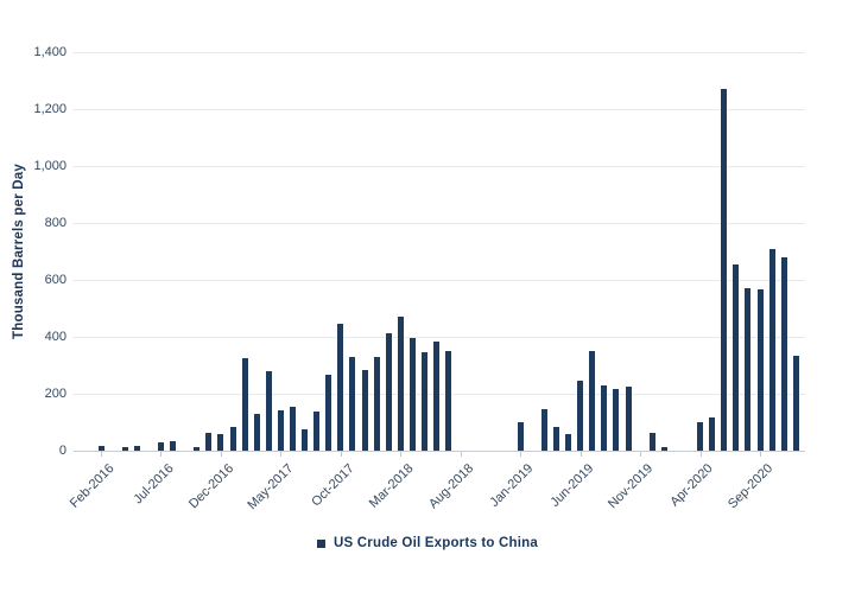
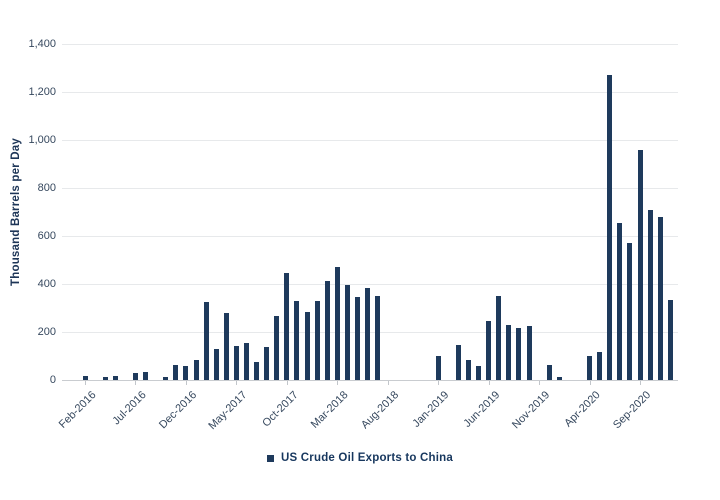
Sep-2020: 560 -> 960
